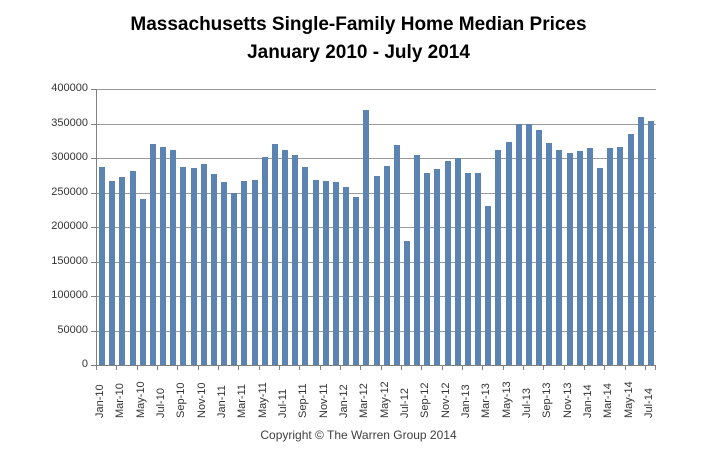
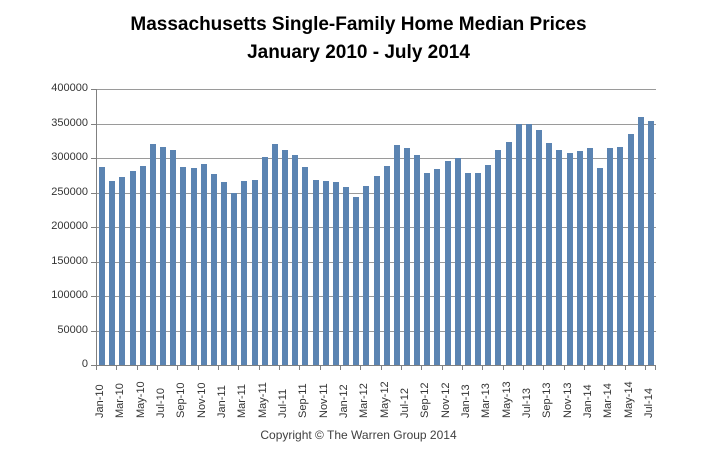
May-10: 240000 -> 290000
Mar-12: 370000 -> 260000
Jul-12: 180000 -> 320000
Mar-13: 230000 -> 290000
